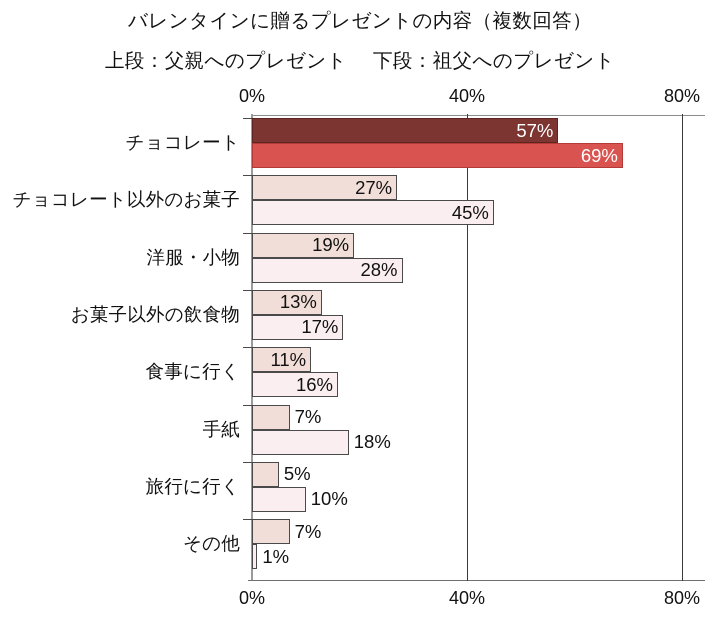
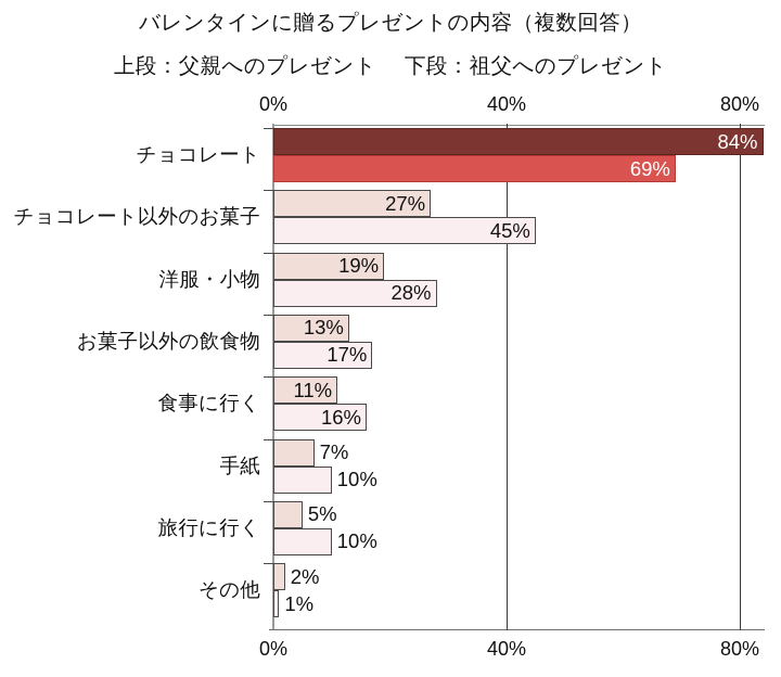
上段：父親へのプレゼント/チョコレート: 57% -> 84%
下段：祖父へのプレゼント/手紙: 18% -> 10%
上段：父親へのプレゼント/その他: 7% -> 2%
